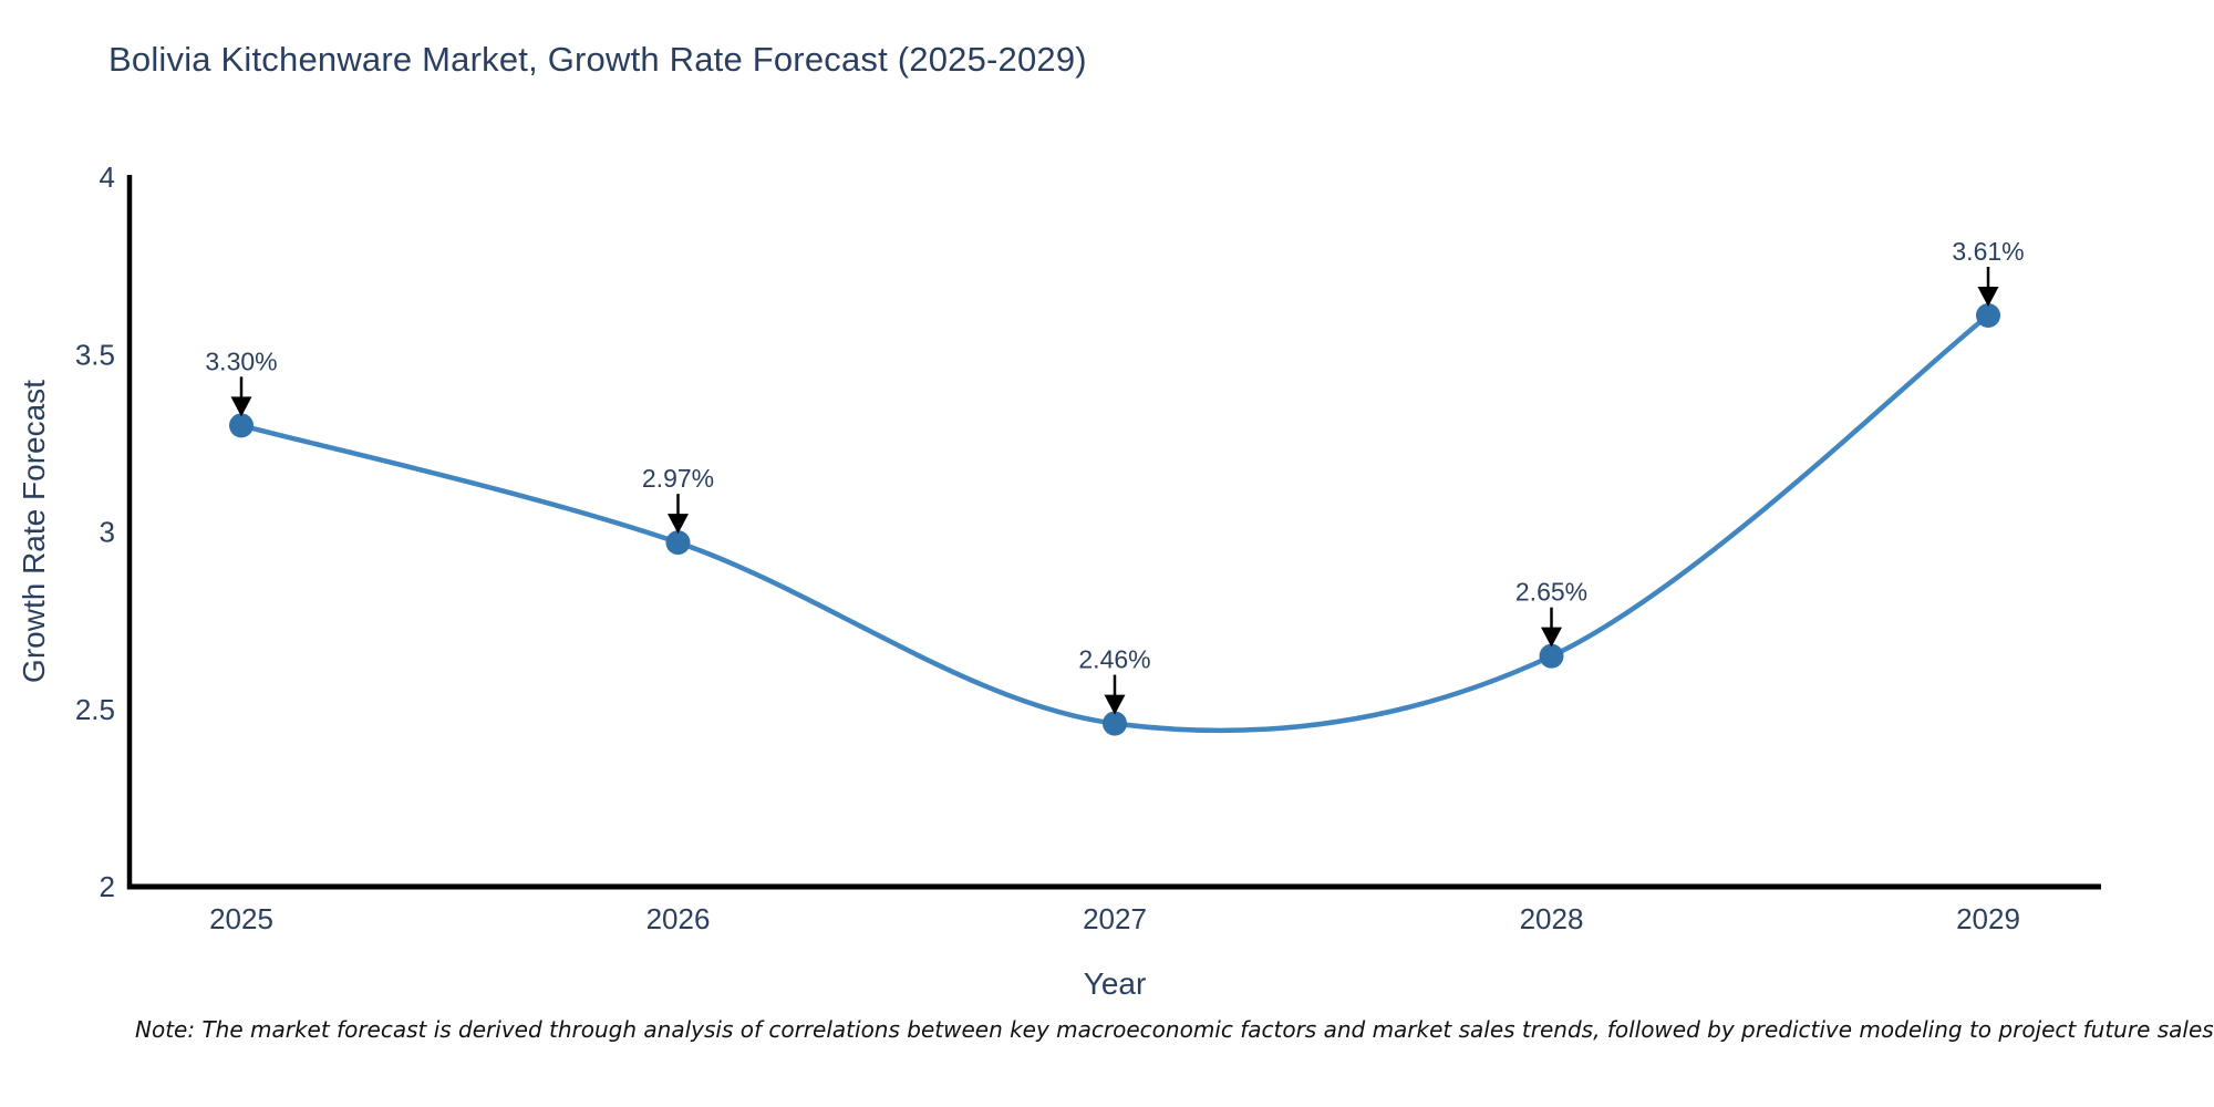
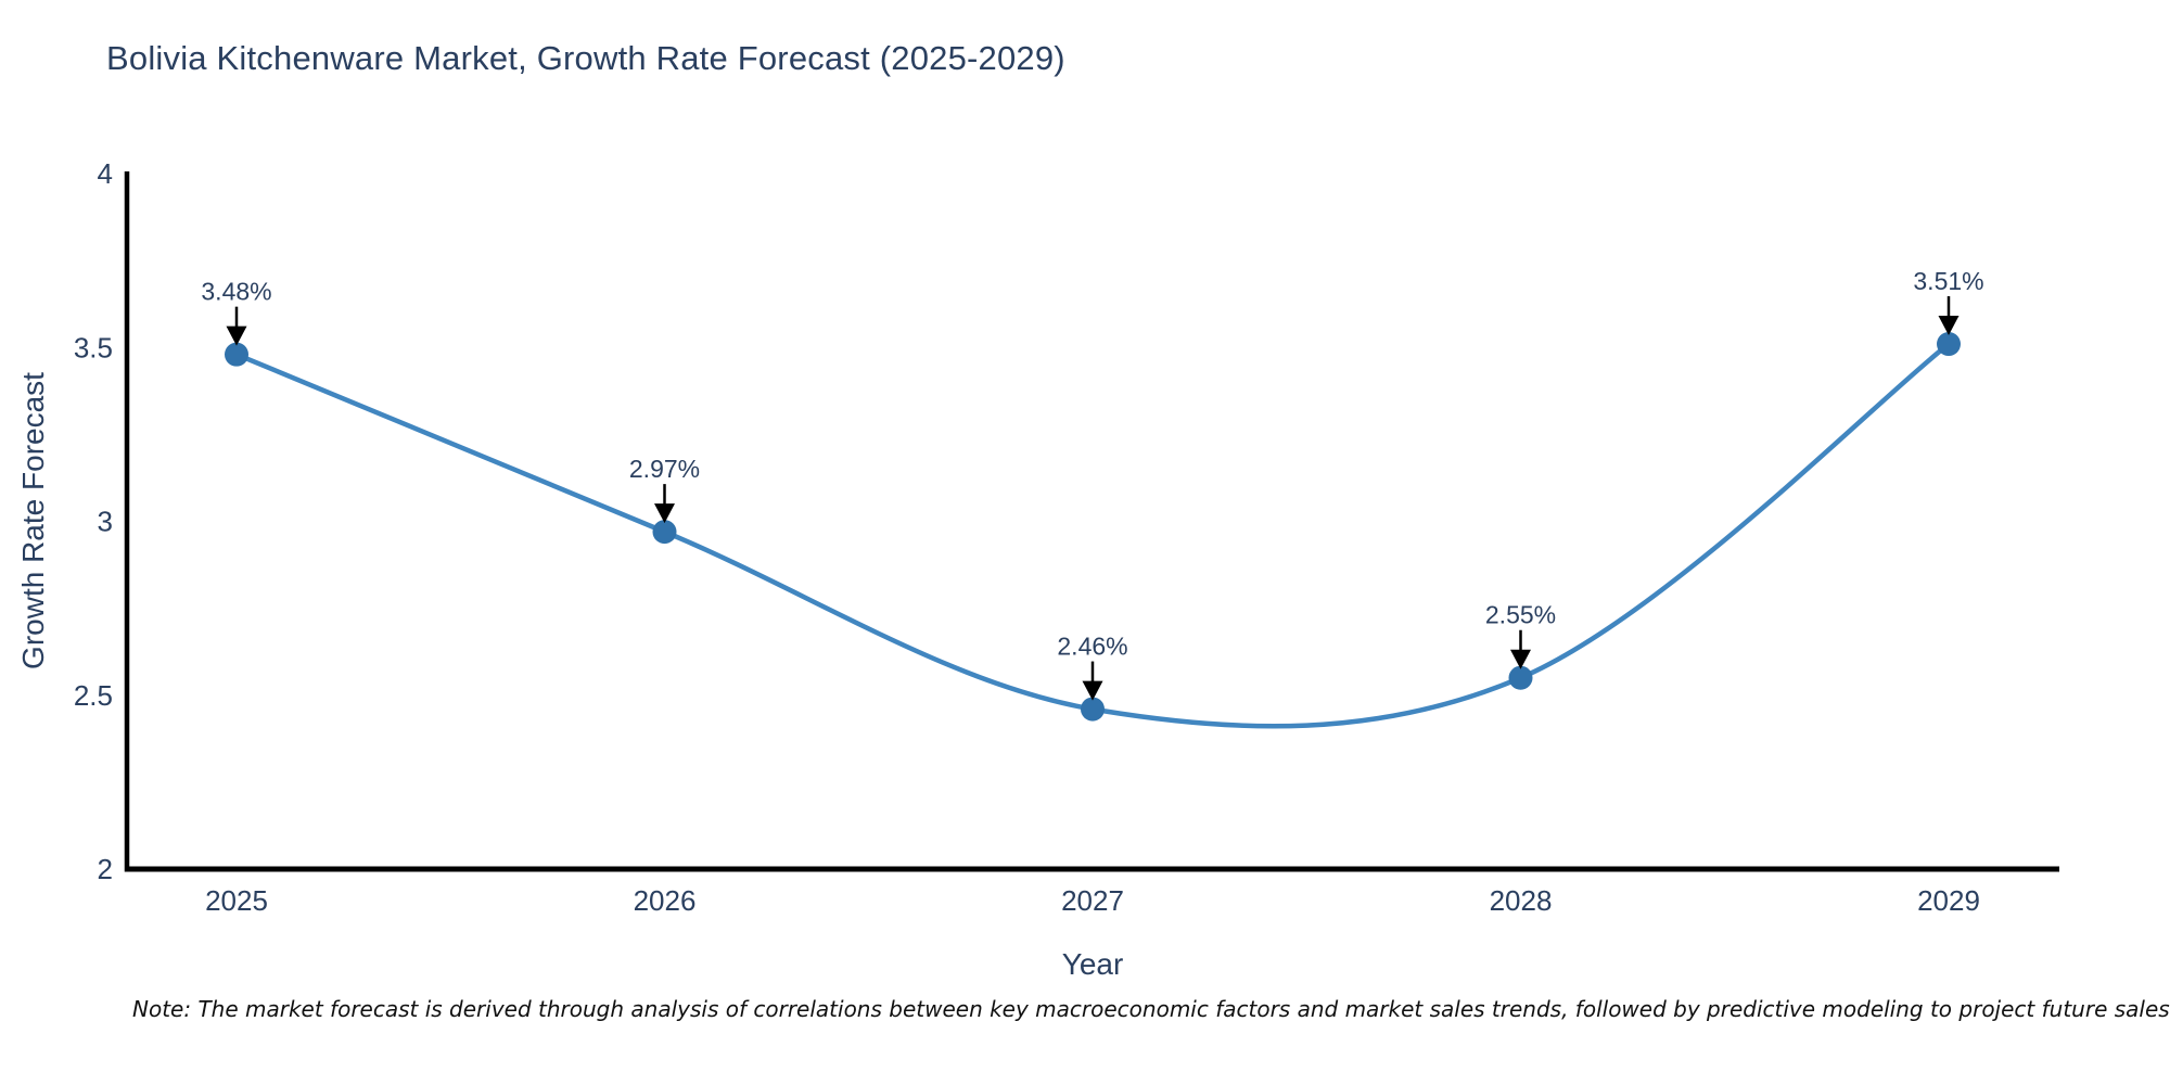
2025: 3.30% -> 3.48%
2028: 2.65% -> 2.55%
2029: 3.61% -> 3.51%
